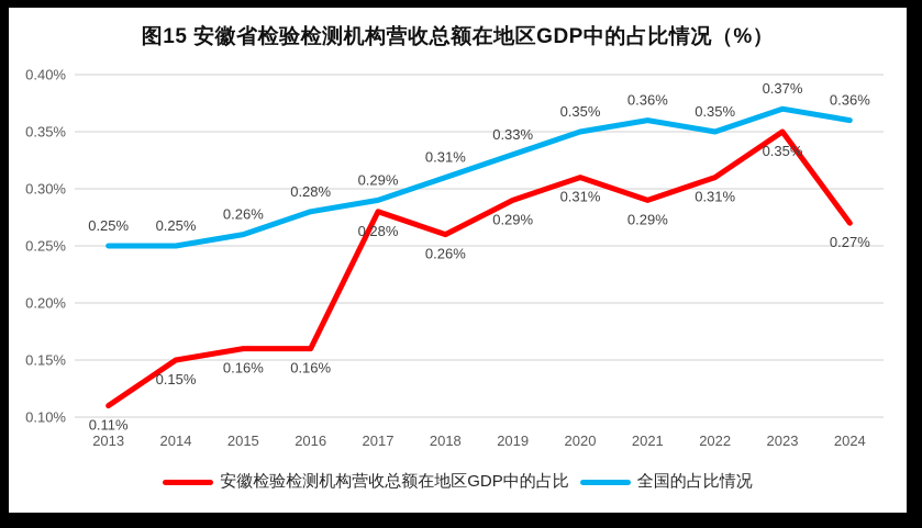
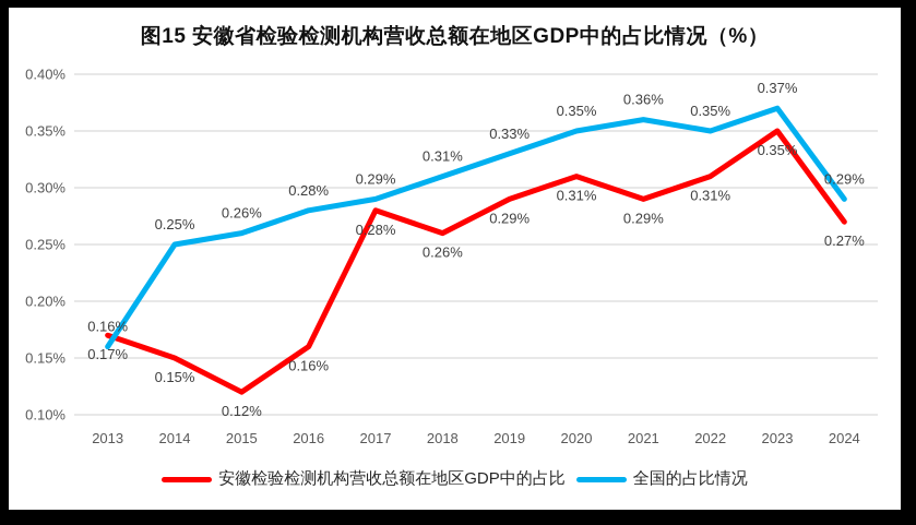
安徽检验检测机构营收总额在地区GDP中的占比/2013: 0.11% -> 0.17%
全国的占比情况/2013: 0.25% -> 0.16%
安徽检验检测机构营收总额在地区GDP中的占比/2015: 0.16% -> 0.12%
全国的占比情况/2024: 0.36% -> 0.29%
